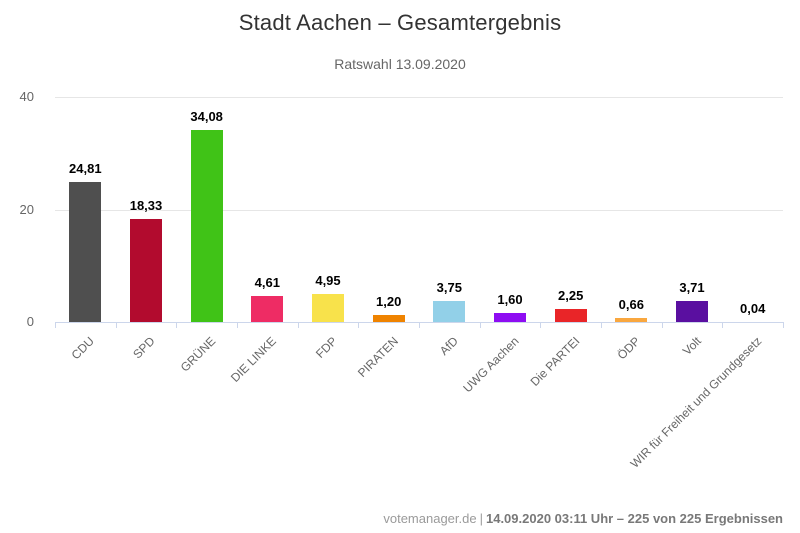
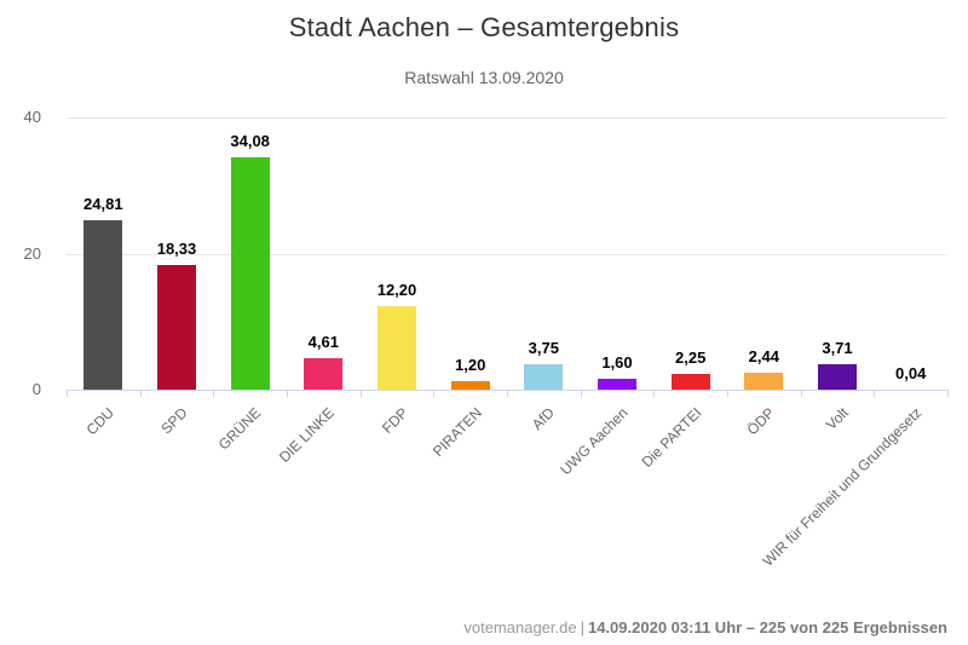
FDP: 4,95 -> 12,20
ÖDP: 0,66 -> 2,44
